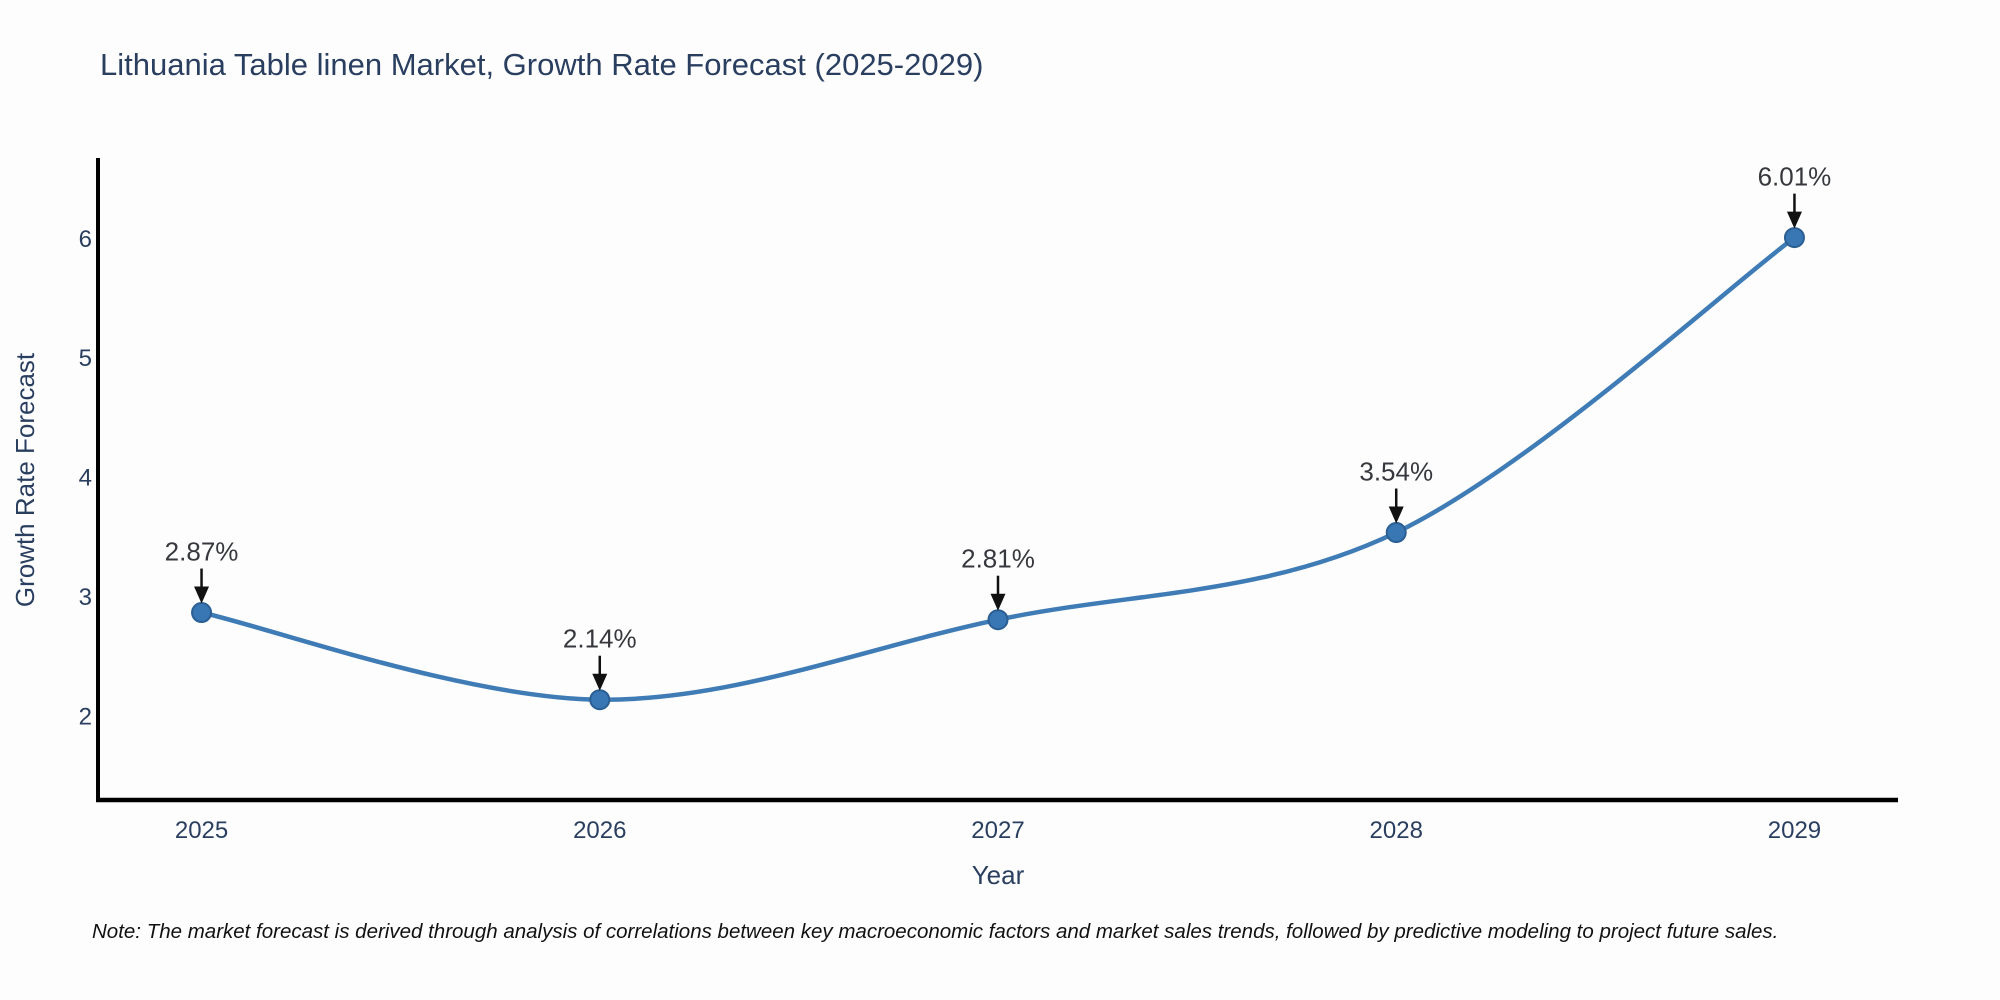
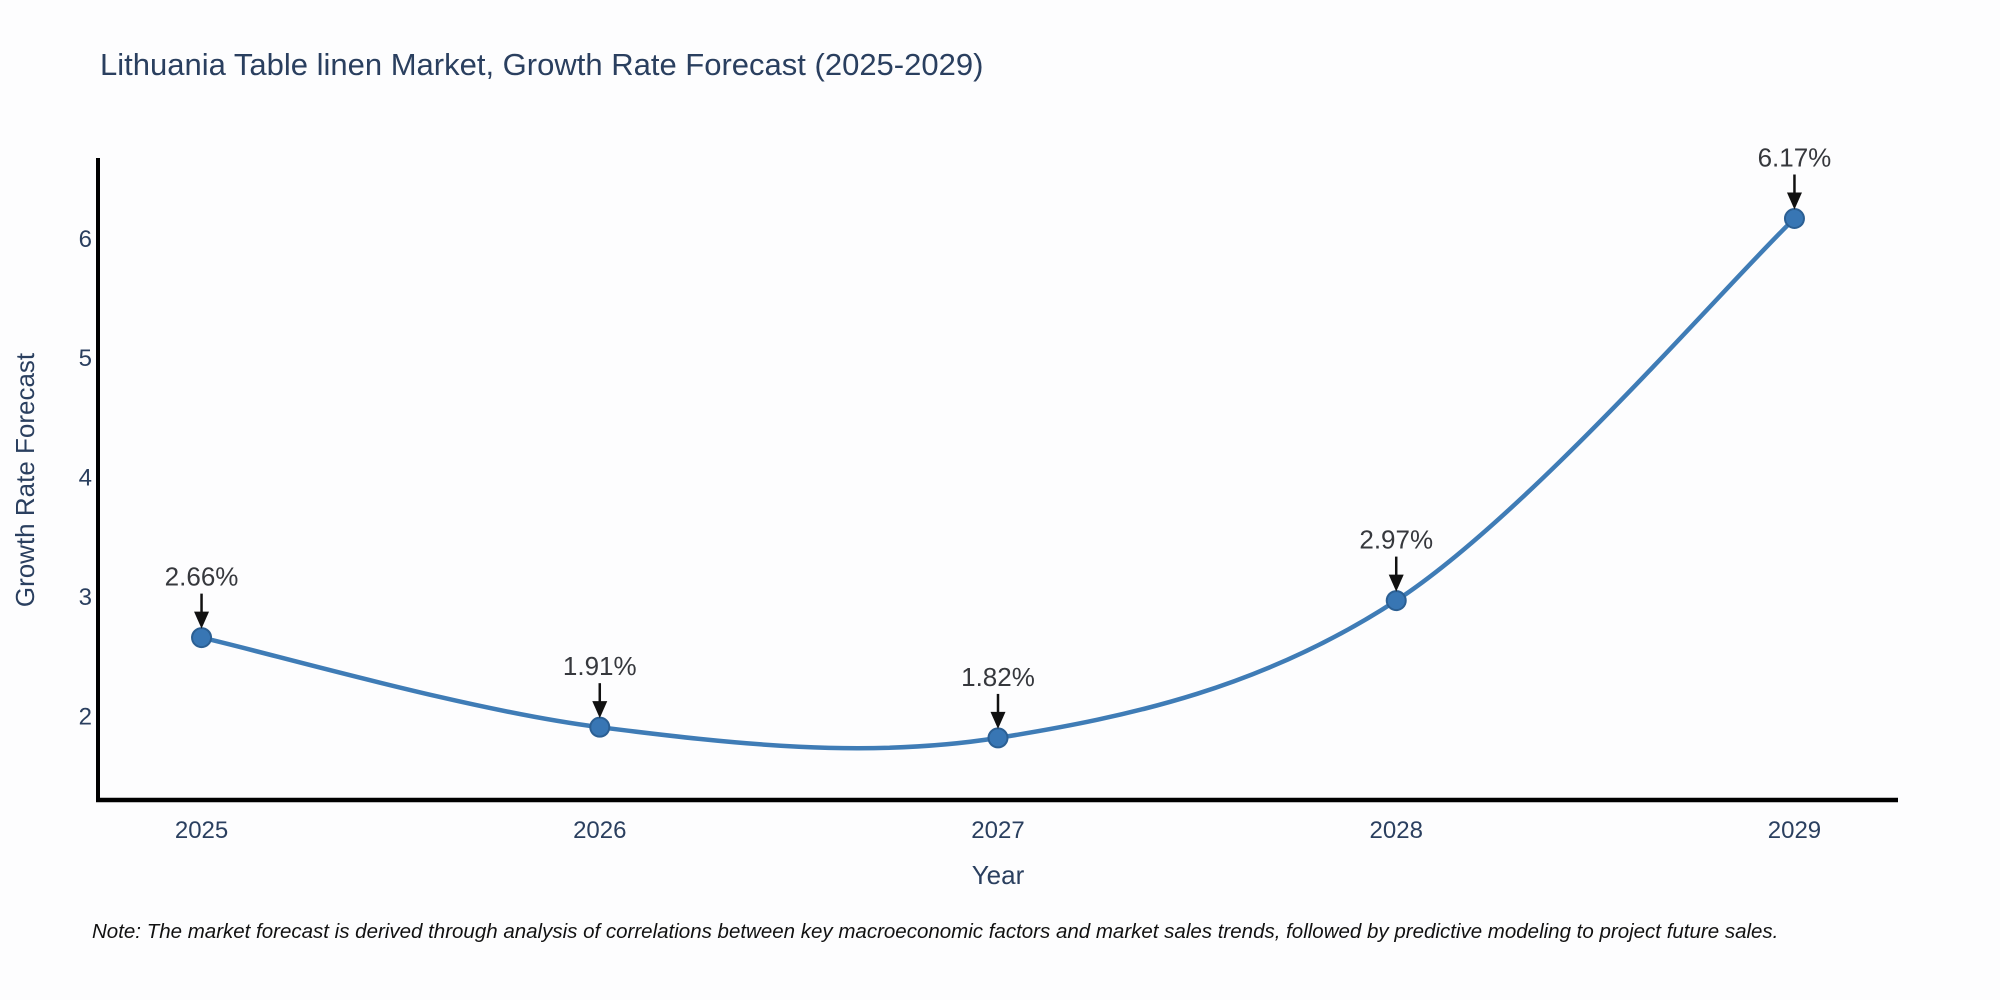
2025: 2.87% -> 2.66%
2026: 2.14% -> 1.91%
2027: 2.81% -> 1.82%
2028: 3.54% -> 2.97%
2029: 6.01% -> 6.17%
